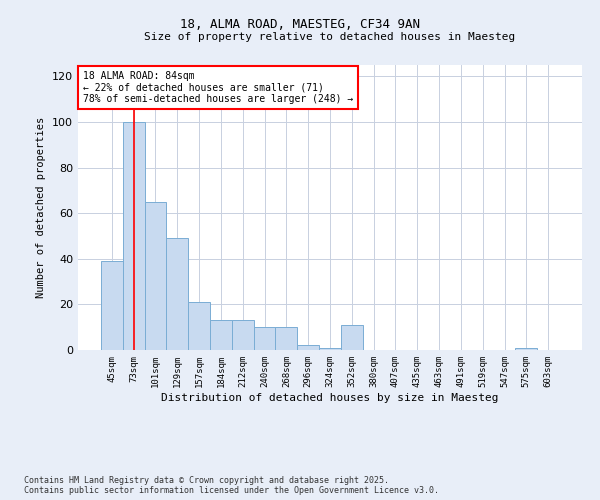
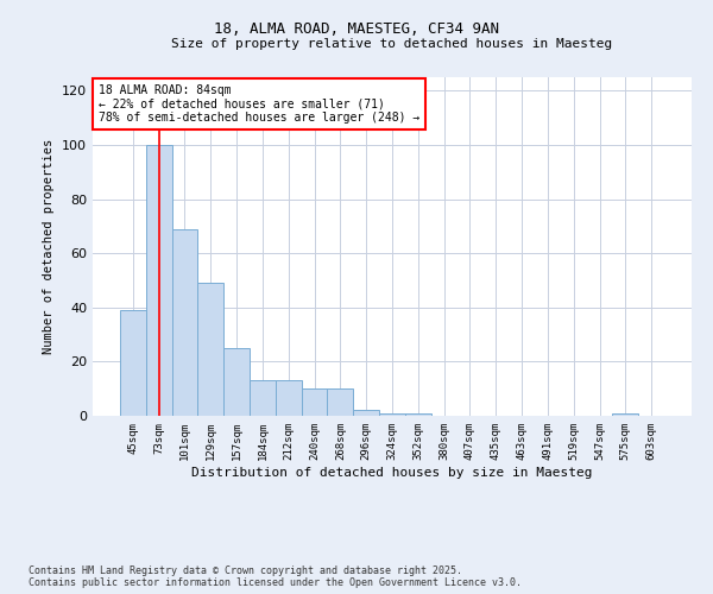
101sqm: 65 -> 69
157sqm: 21 -> 25
352sqm: 11 -> 1
